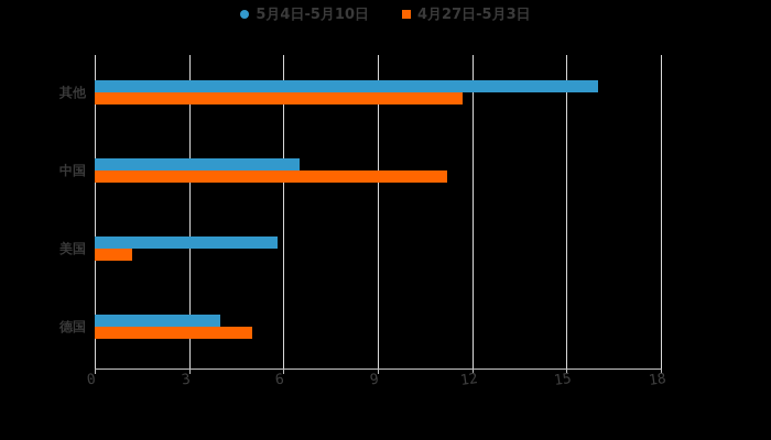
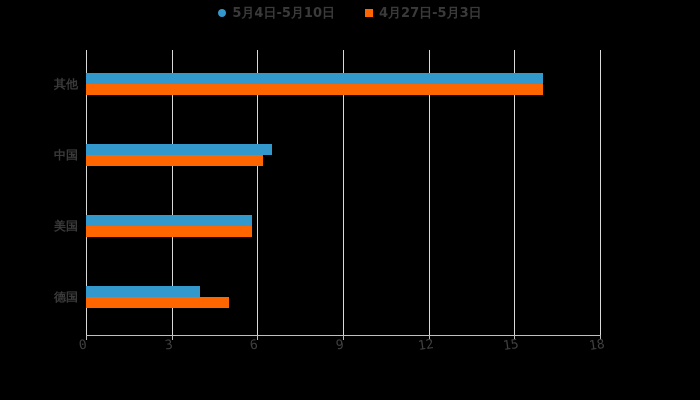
4月27日-5月3日/其他: 11.7 -> 16.0
4月27日-5月3日/中国: 11.2 -> 6.2
4月27日-5月3日/美国: 1.2 -> 5.8
